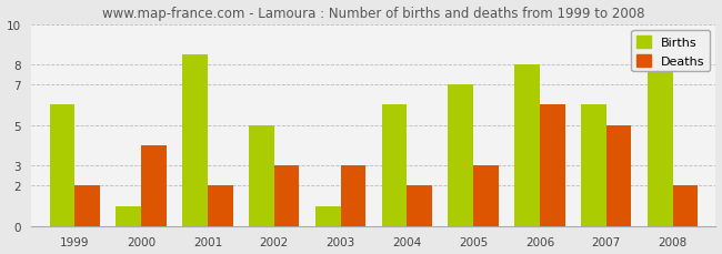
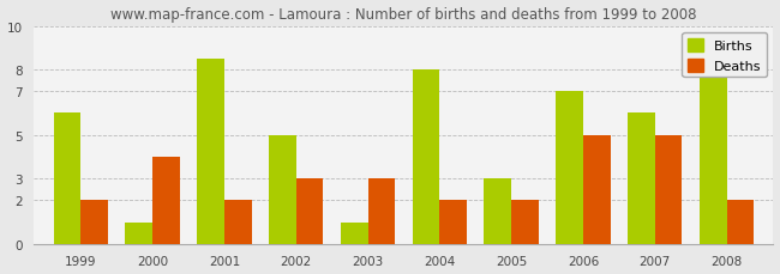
Births/2004: 6.0 -> 8.0
Births/2005: 7.0 -> 3.0
Deaths/2005: 3 -> 2
Births/2006: 8.0 -> 7.0
Deaths/2006: 6 -> 5
